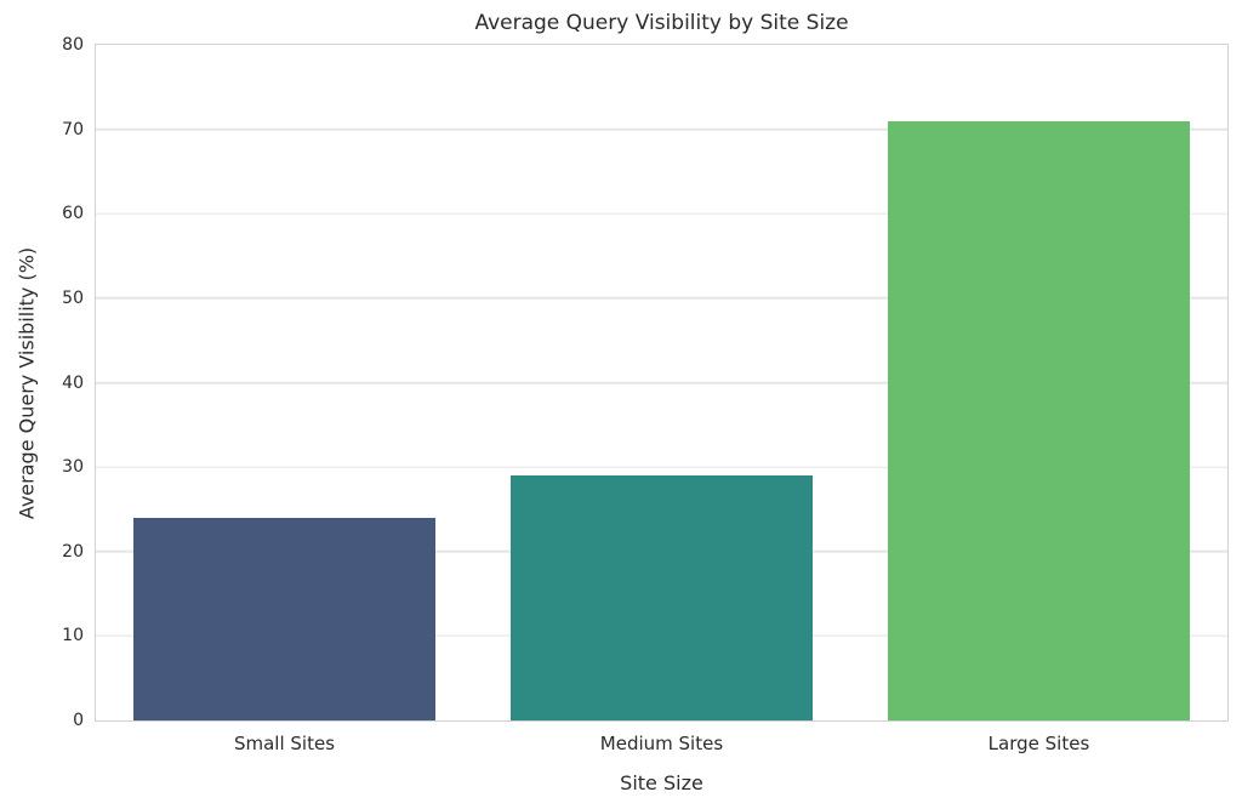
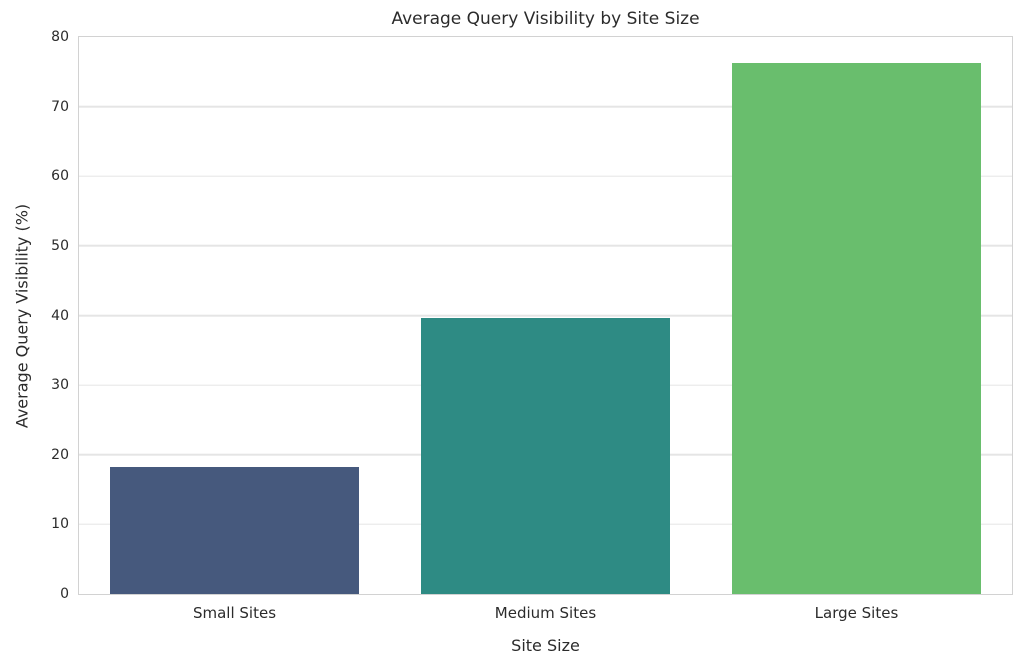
Small Sites: 24 -> 18
Medium Sites: 29 -> 40
Large Sites: 71 -> 76
